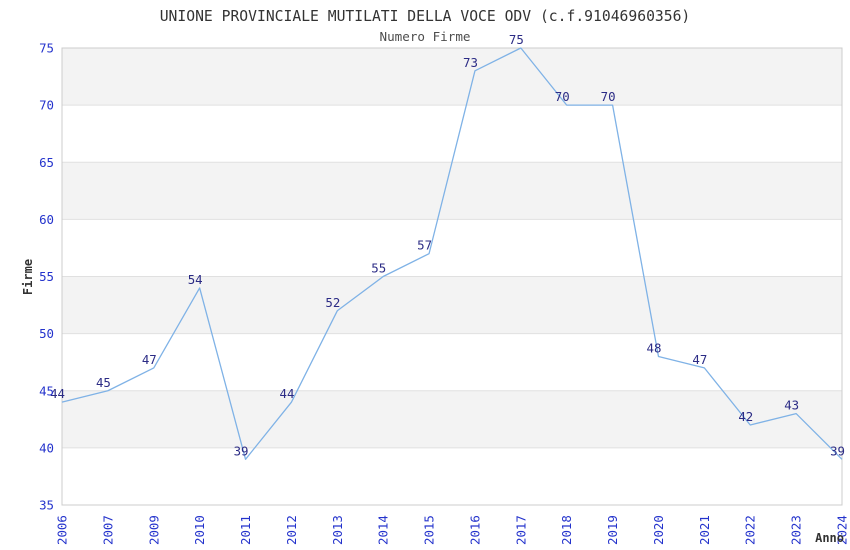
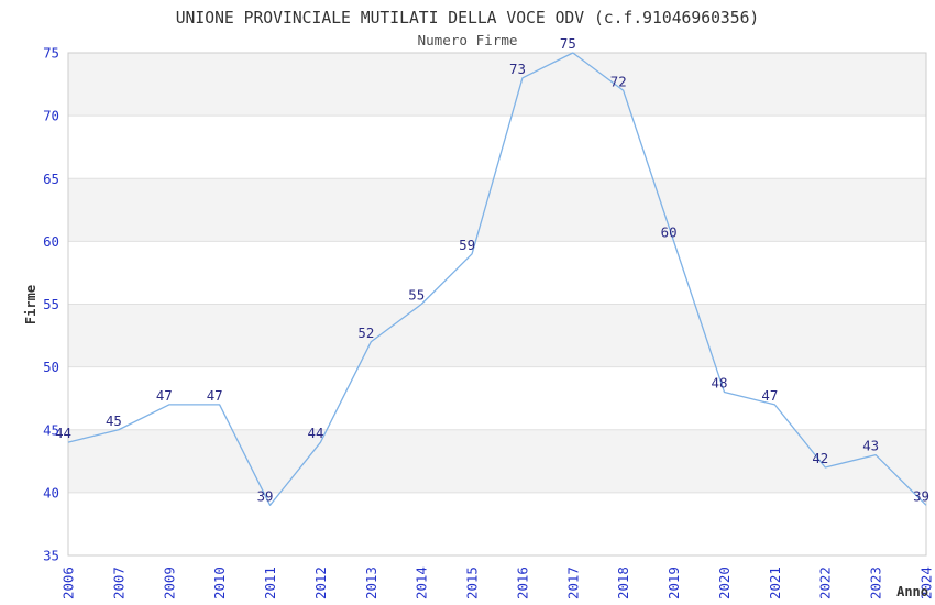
2010: 54 -> 47
2015: 57 -> 59
2018: 70 -> 72
2019: 70 -> 60
